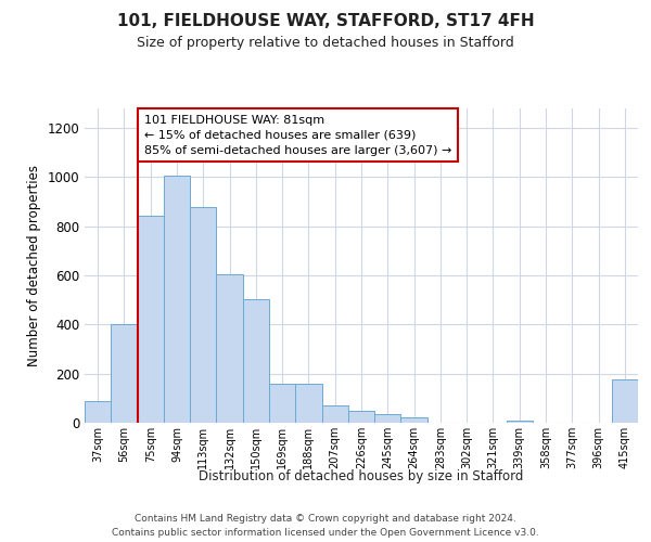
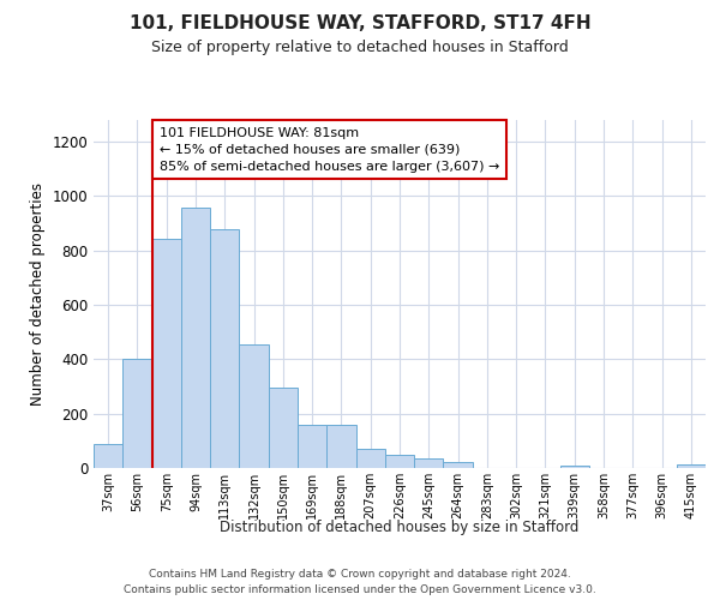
94sqm: 1005 -> 960
132sqm: 605 -> 455
150sqm: 505 -> 295
415sqm: 175 -> 12
